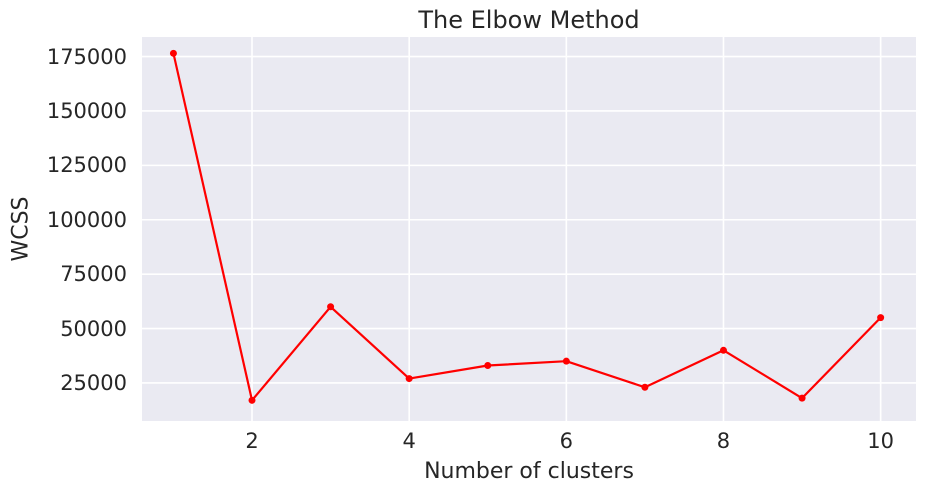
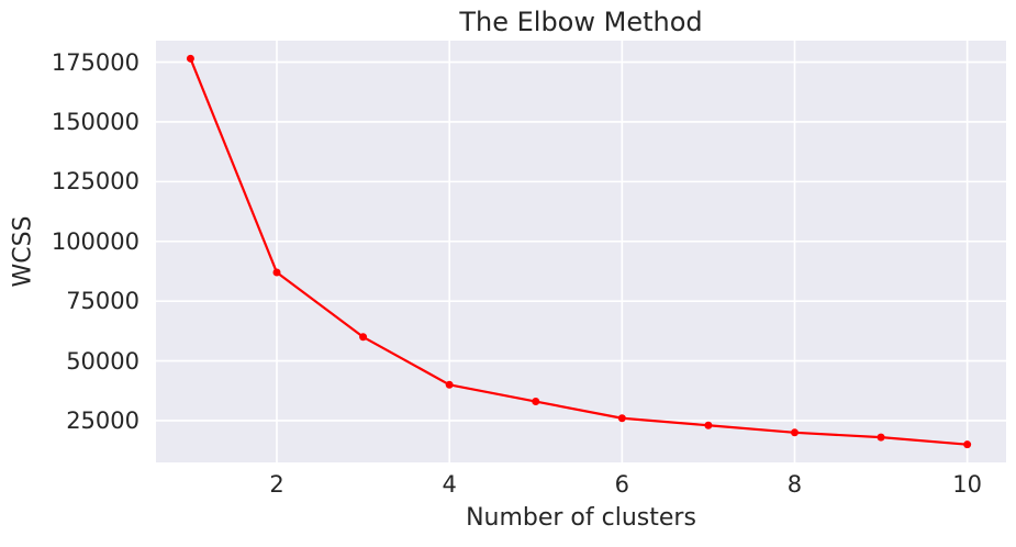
2: 17000 -> 87000
4: 27000 -> 40000
6: 35000 -> 26000
8: 40000 -> 20000
10: 55000 -> 15000
